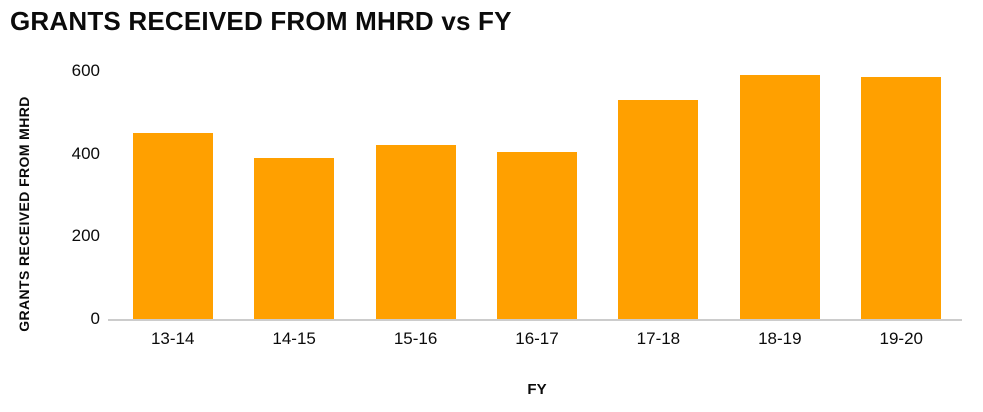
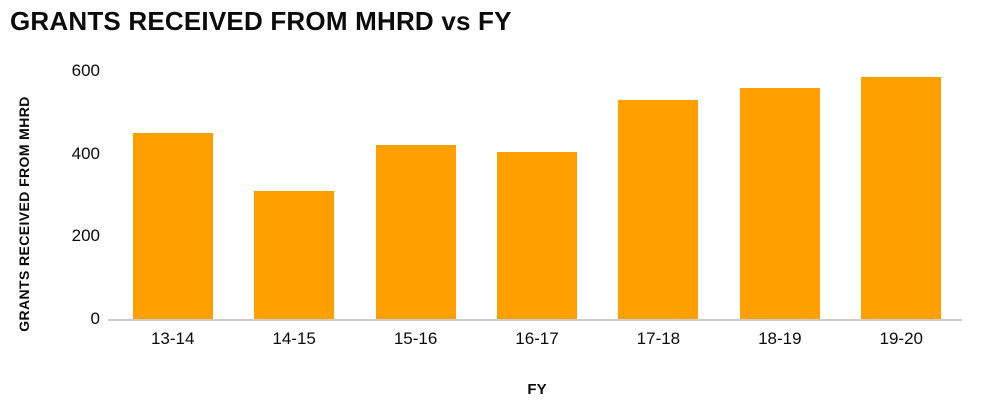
14-15: 390 -> 310
18-19: 590 -> 560
